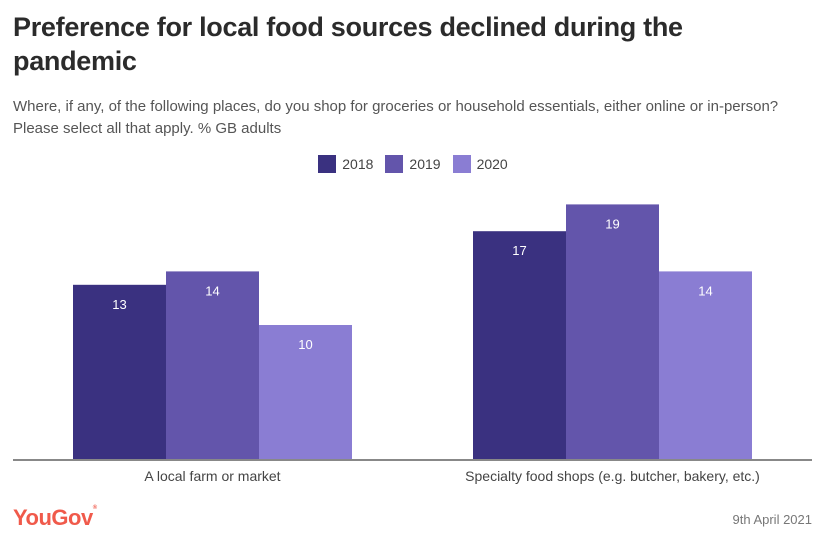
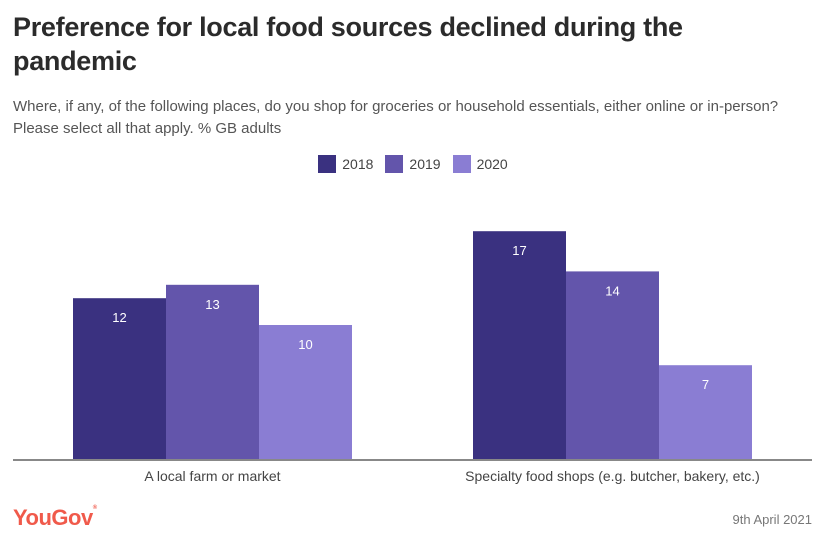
2018/A local farm or market: 13 -> 12
2019/A local farm or market: 14 -> 13
2019/Specialty food shops (e.g. butcher, bakery, etc.): 19 -> 14
2020/Specialty food shops (e.g. butcher, bakery, etc.): 14 -> 7
